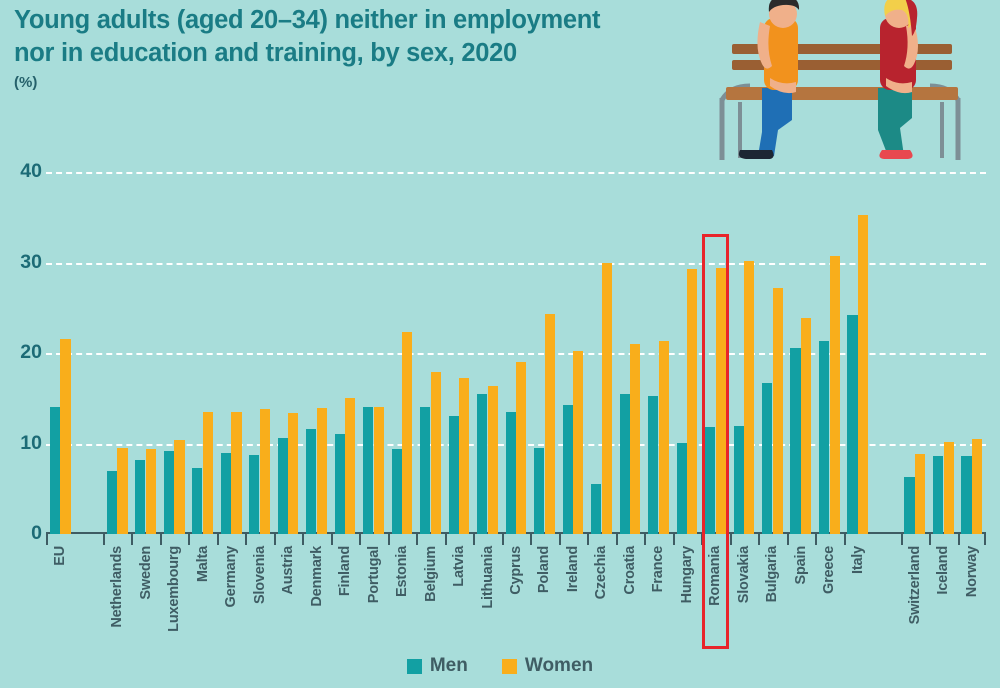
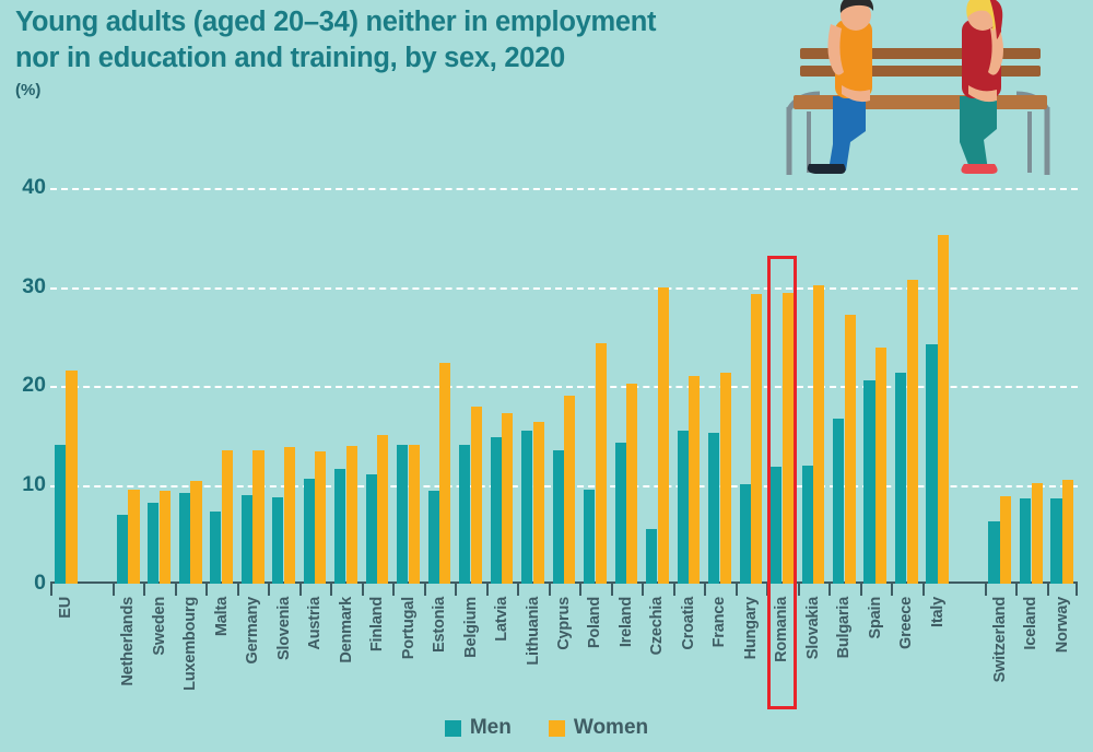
Men/Latvia: 13 -> 15
